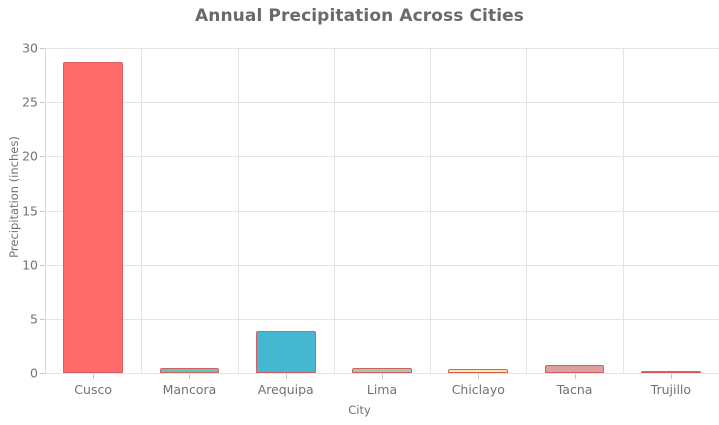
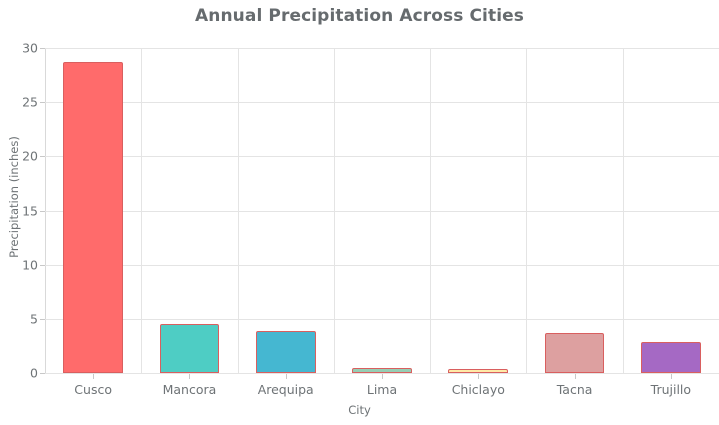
Mancora: 0.5 -> 4.5
Tacna: 0.7 -> 3.7
Trujillo: 0.2 -> 2.9
